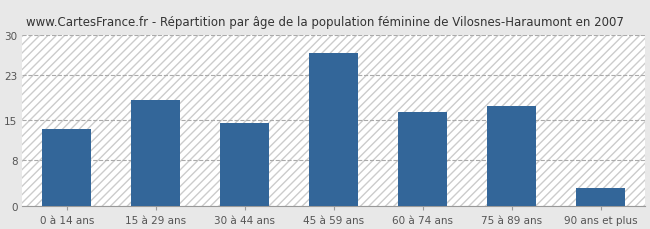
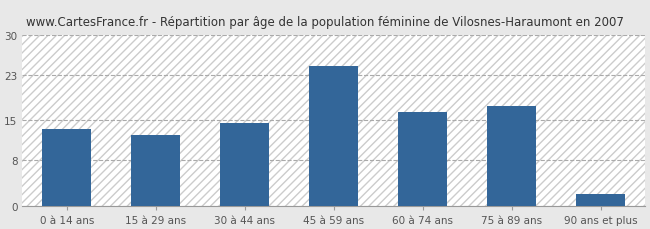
15 à 29 ans: 18.6 -> 12.5
45 à 59 ans: 26.8 -> 24.5
90 ans et plus: 3.2 -> 2.0
